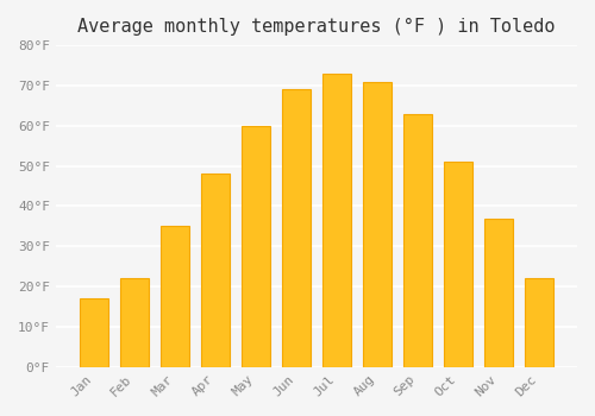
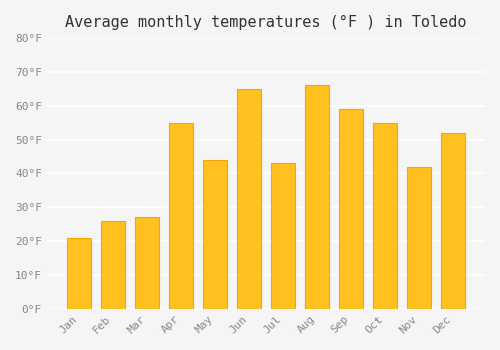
Jan: 17°F -> 21°F
Feb: 22°F -> 26°F
Mar: 35°F -> 27°F
Apr: 48°F -> 55°F
May: 60°F -> 44°F
Jun: 69°F -> 65°F
Jul: 73°F -> 43°F
Aug: 71°F -> 66°F
Sep: 63°F -> 59°F
Oct: 51°F -> 55°F
Nov: 37°F -> 42°F
Dec: 22°F -> 52°F
